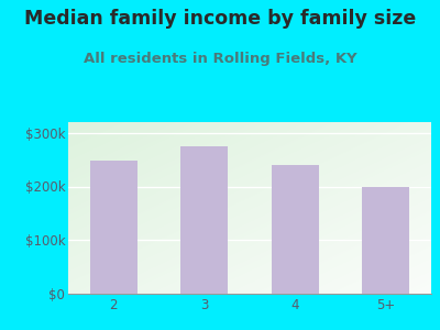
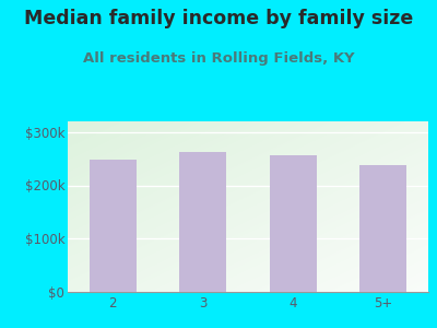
3: $275k -> $262k
4: $240k -> $257k
5+: $200k -> $238k
